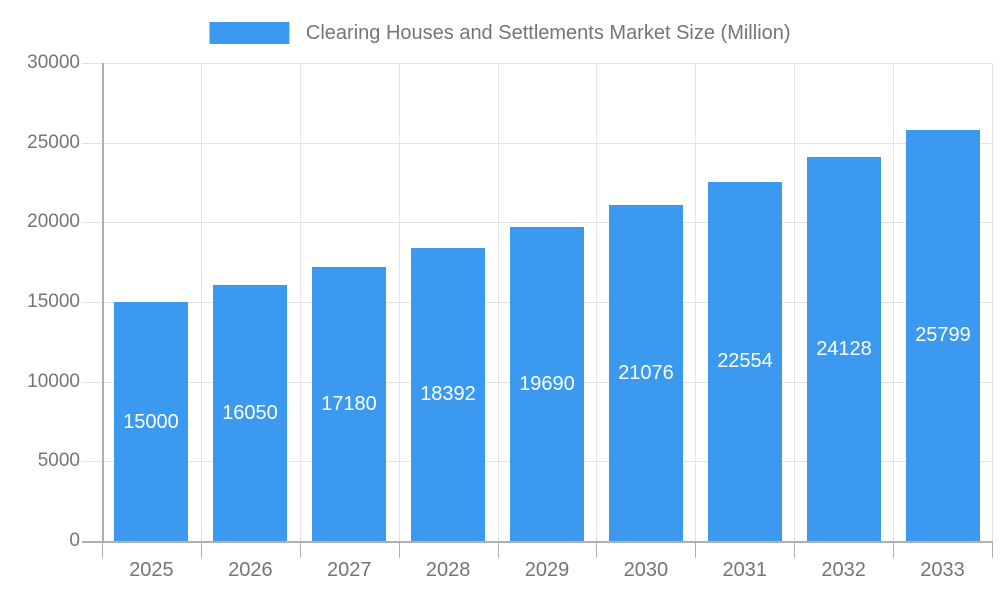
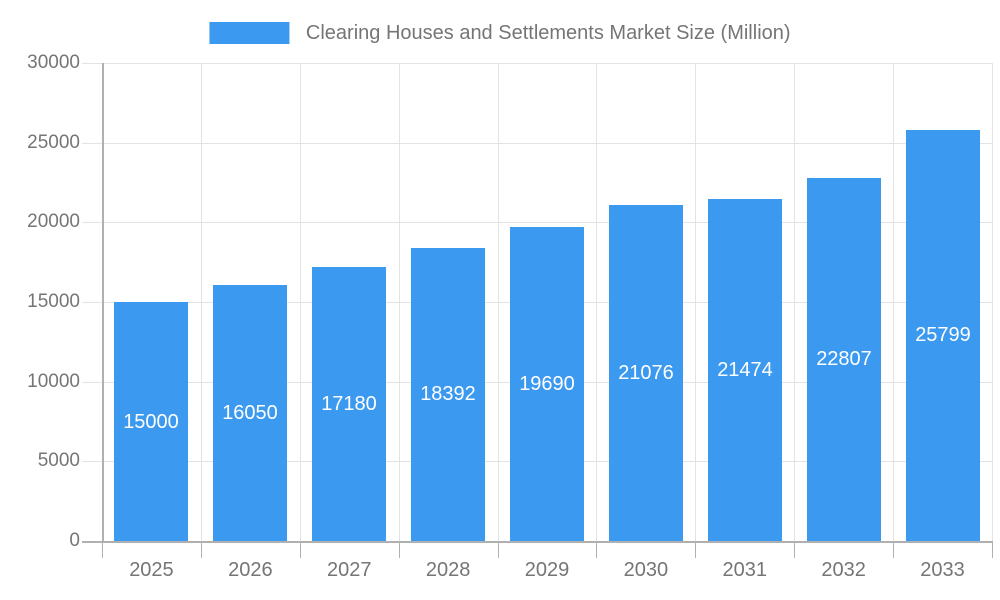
2031: 22554 -> 21474
2032: 24128 -> 22807
